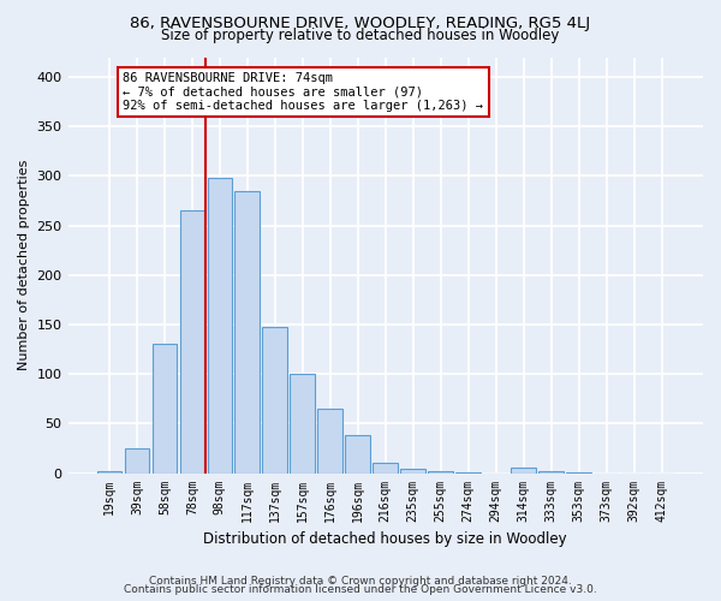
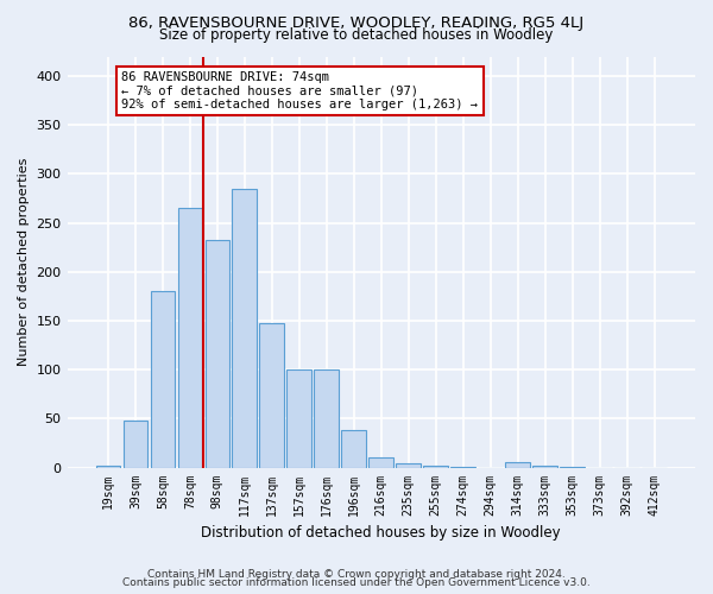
39sqm: 25 -> 48
58sqm: 130 -> 180
98sqm: 298 -> 232
176sqm: 65 -> 100
